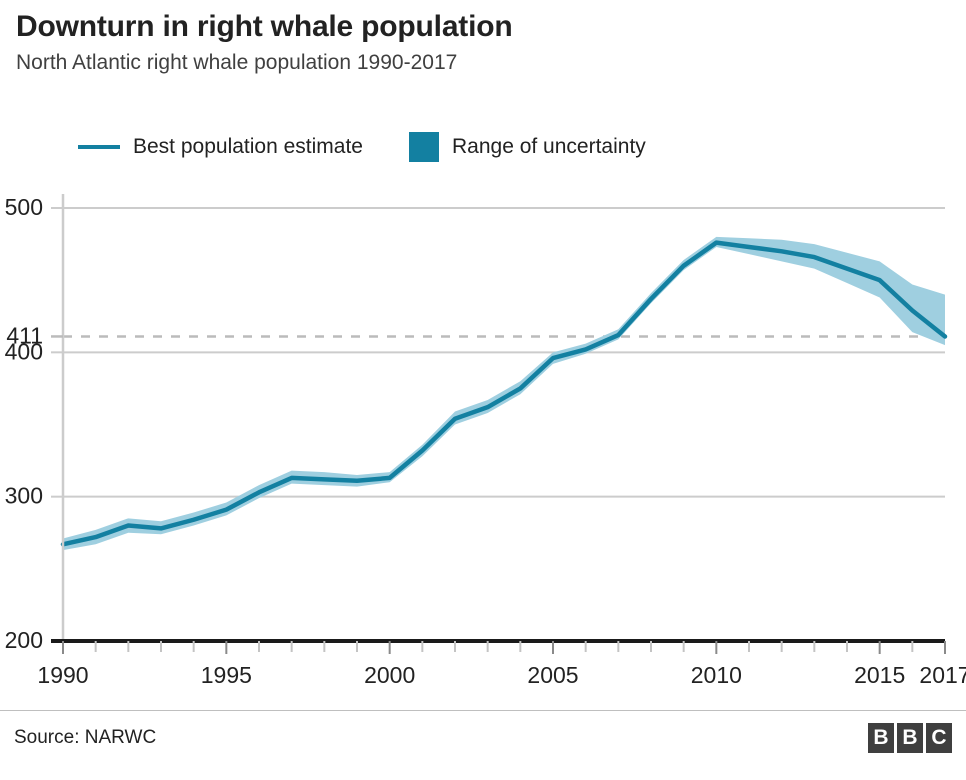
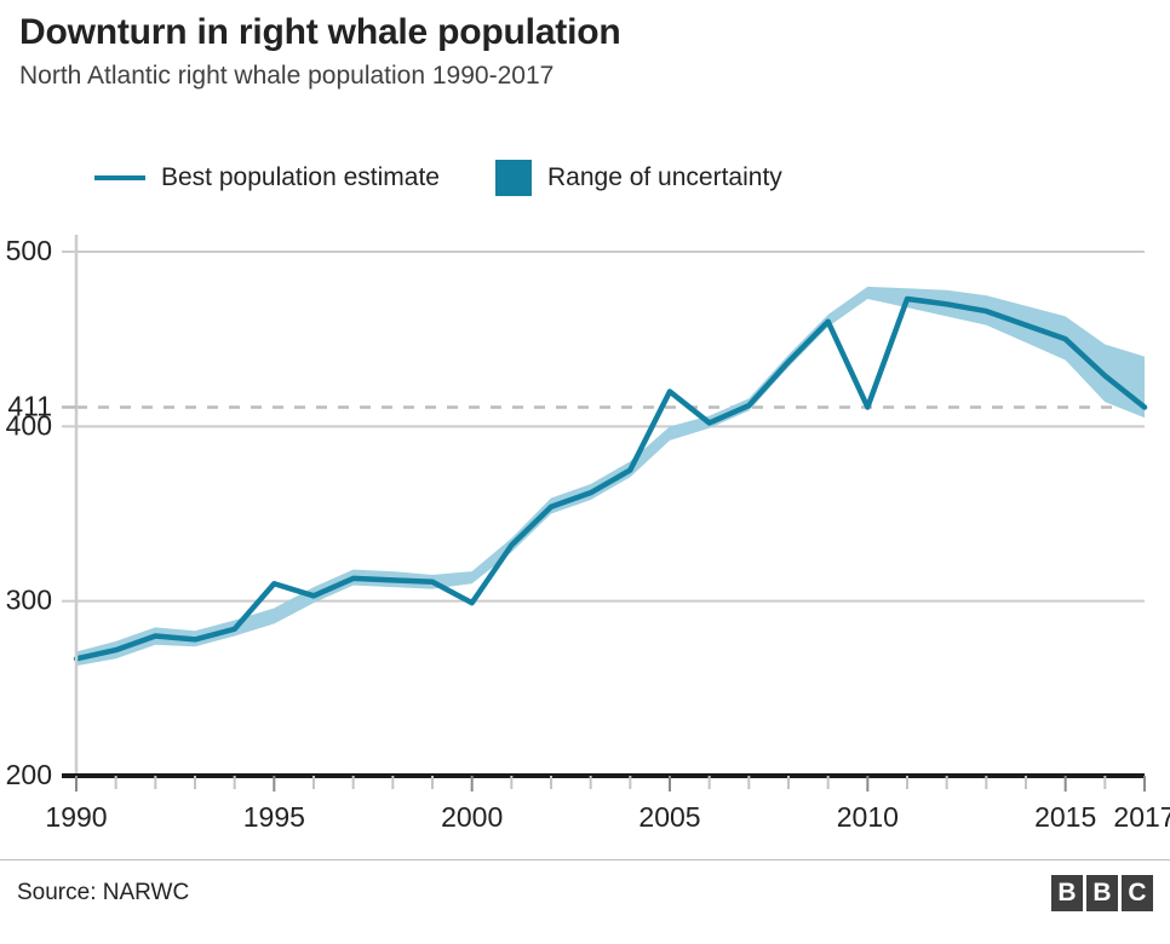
1995: 291 -> 310
2000: 313 -> 299
2005: 396 -> 420
2010: 476 -> 411
